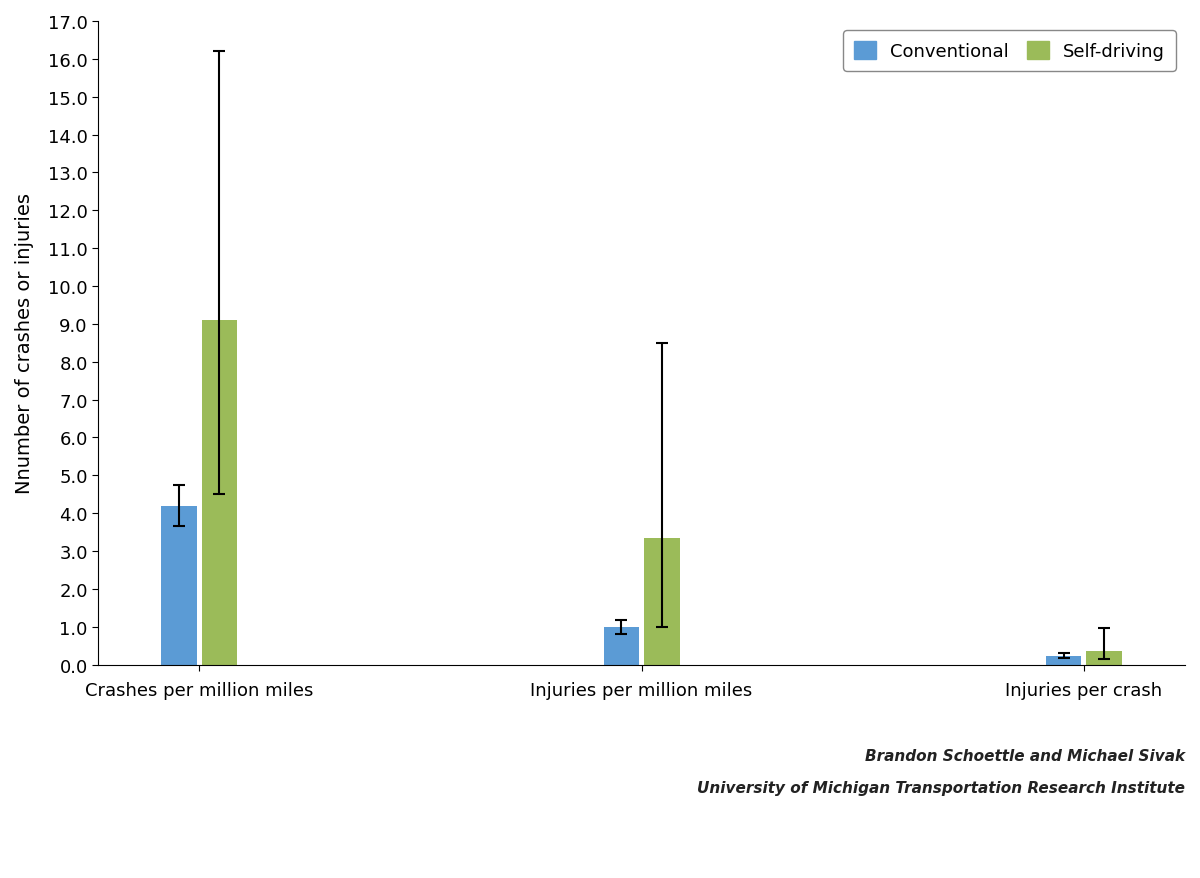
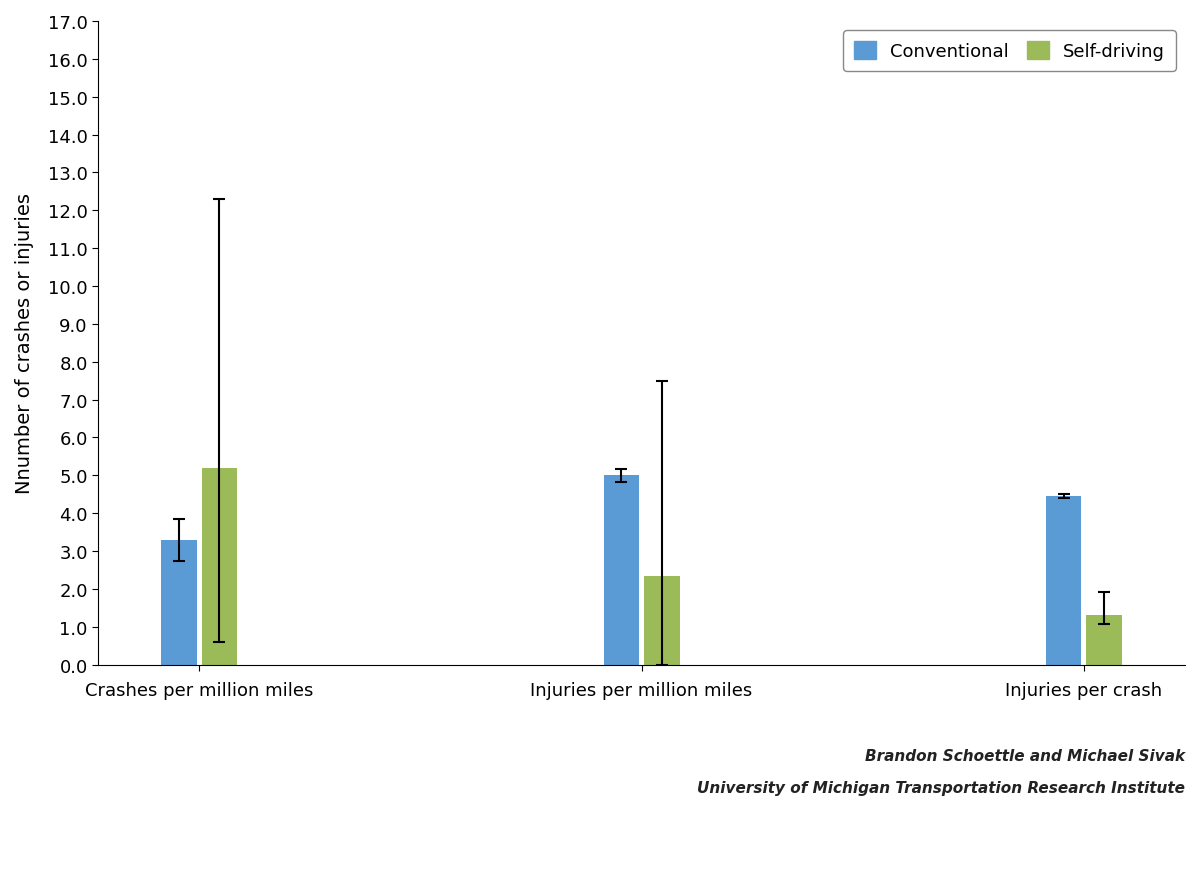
Conventional/Crashes per million miles: 4.20 -> 3.30
Self-driving/Crashes per million miles: 9.10 -> 5.20
Conventional/Injuries per million miles: 1.00 -> 5.00
Self-driving/Injuries per million miles: 3.35 -> 2.35
Conventional/Injuries per crash: 0.24 -> 4.45
Self-driving/Injuries per crash: 0.36 -> 1.30
